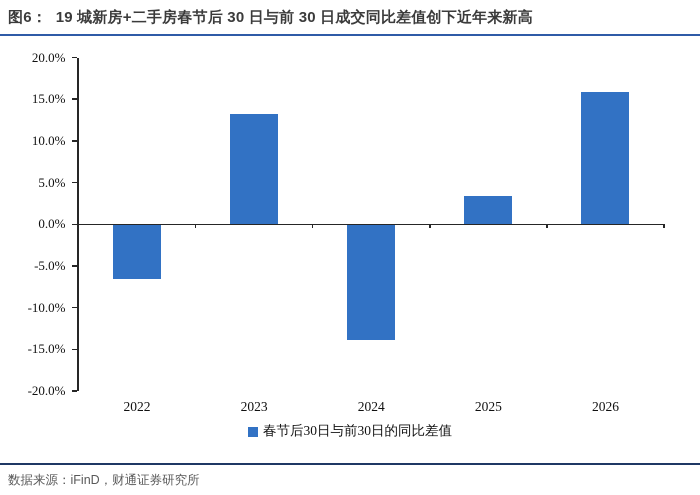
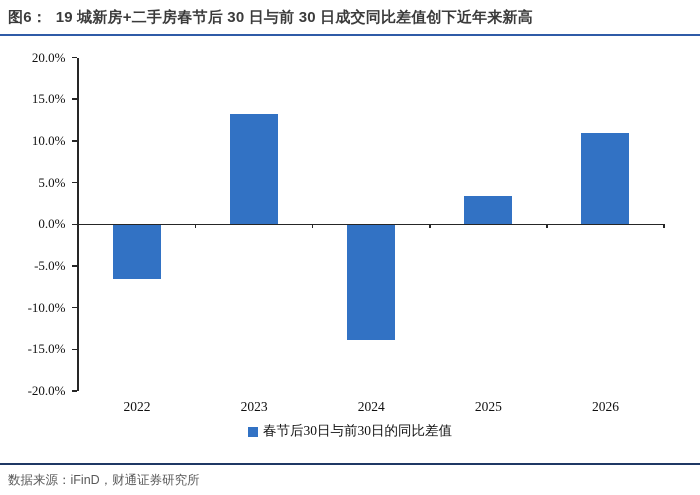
2026: 16% -> 11%
